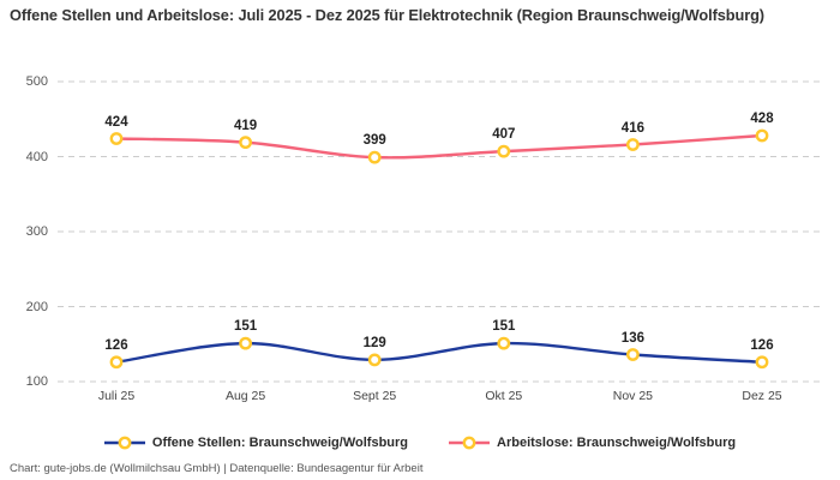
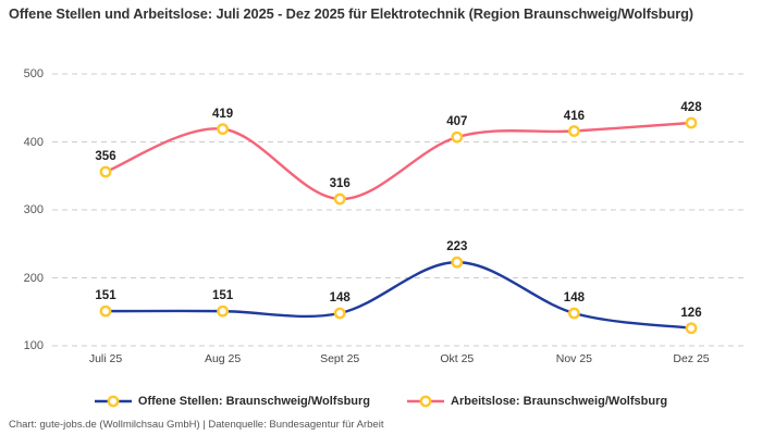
Offene Stellen: Braunschweig/Wolfsburg/Juli 25: 126 -> 151
Arbeitslose: Braunschweig/Wolfsburg/Juli 25: 424 -> 356
Offene Stellen: Braunschweig/Wolfsburg/Sept 25: 129 -> 148
Arbeitslose: Braunschweig/Wolfsburg/Sept 25: 399 -> 316
Offene Stellen: Braunschweig/Wolfsburg/Okt 25: 151 -> 223
Offene Stellen: Braunschweig/Wolfsburg/Nov 25: 136 -> 148
